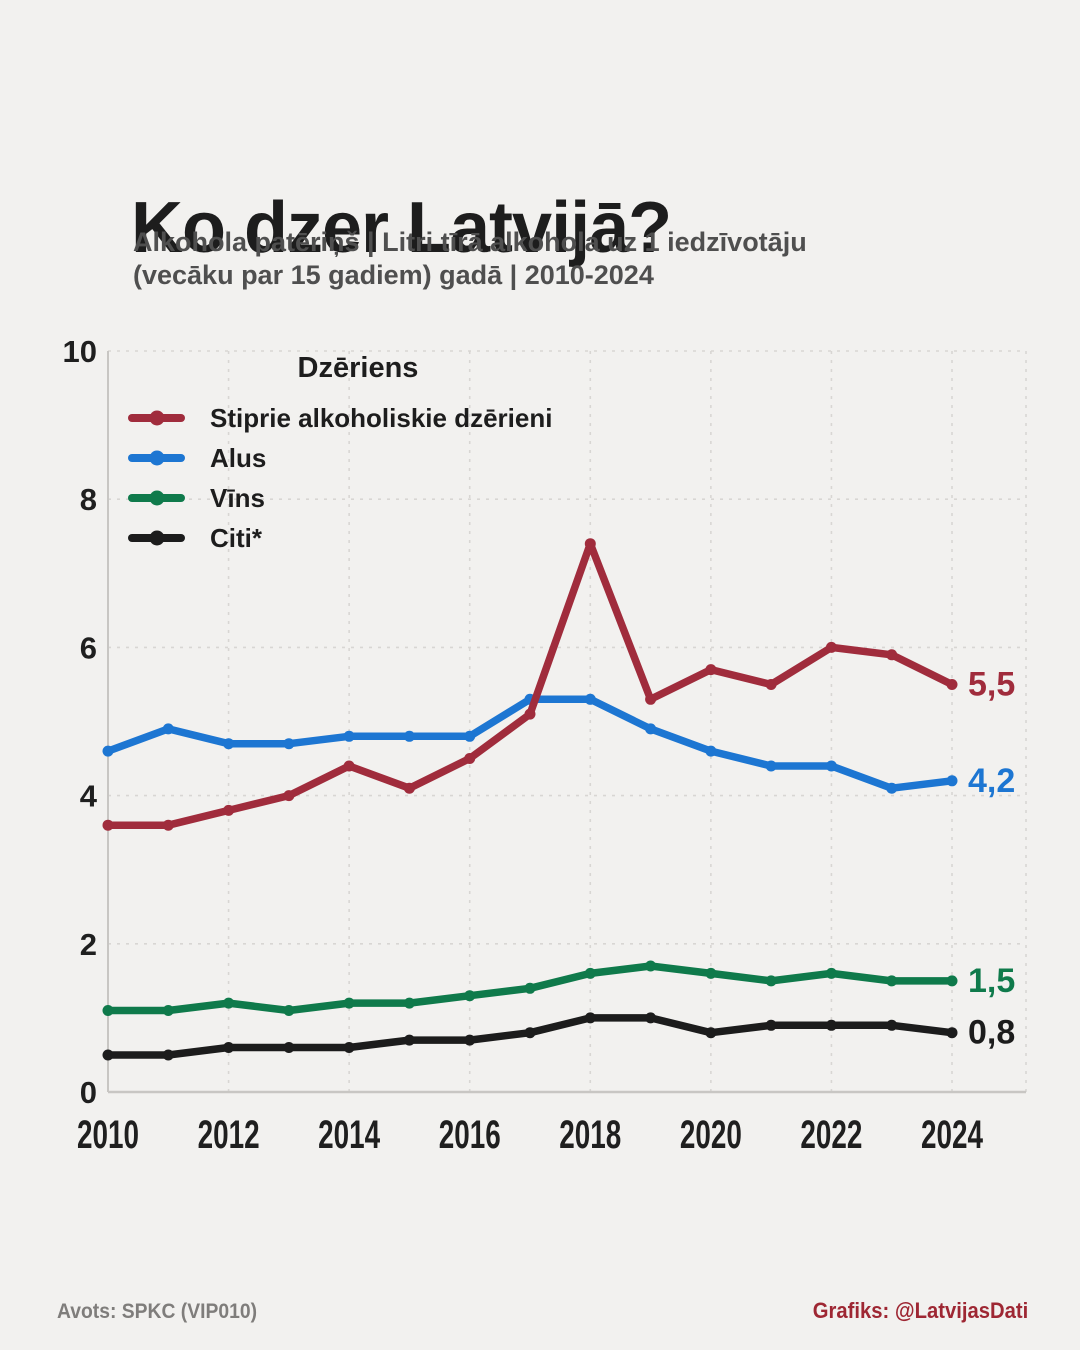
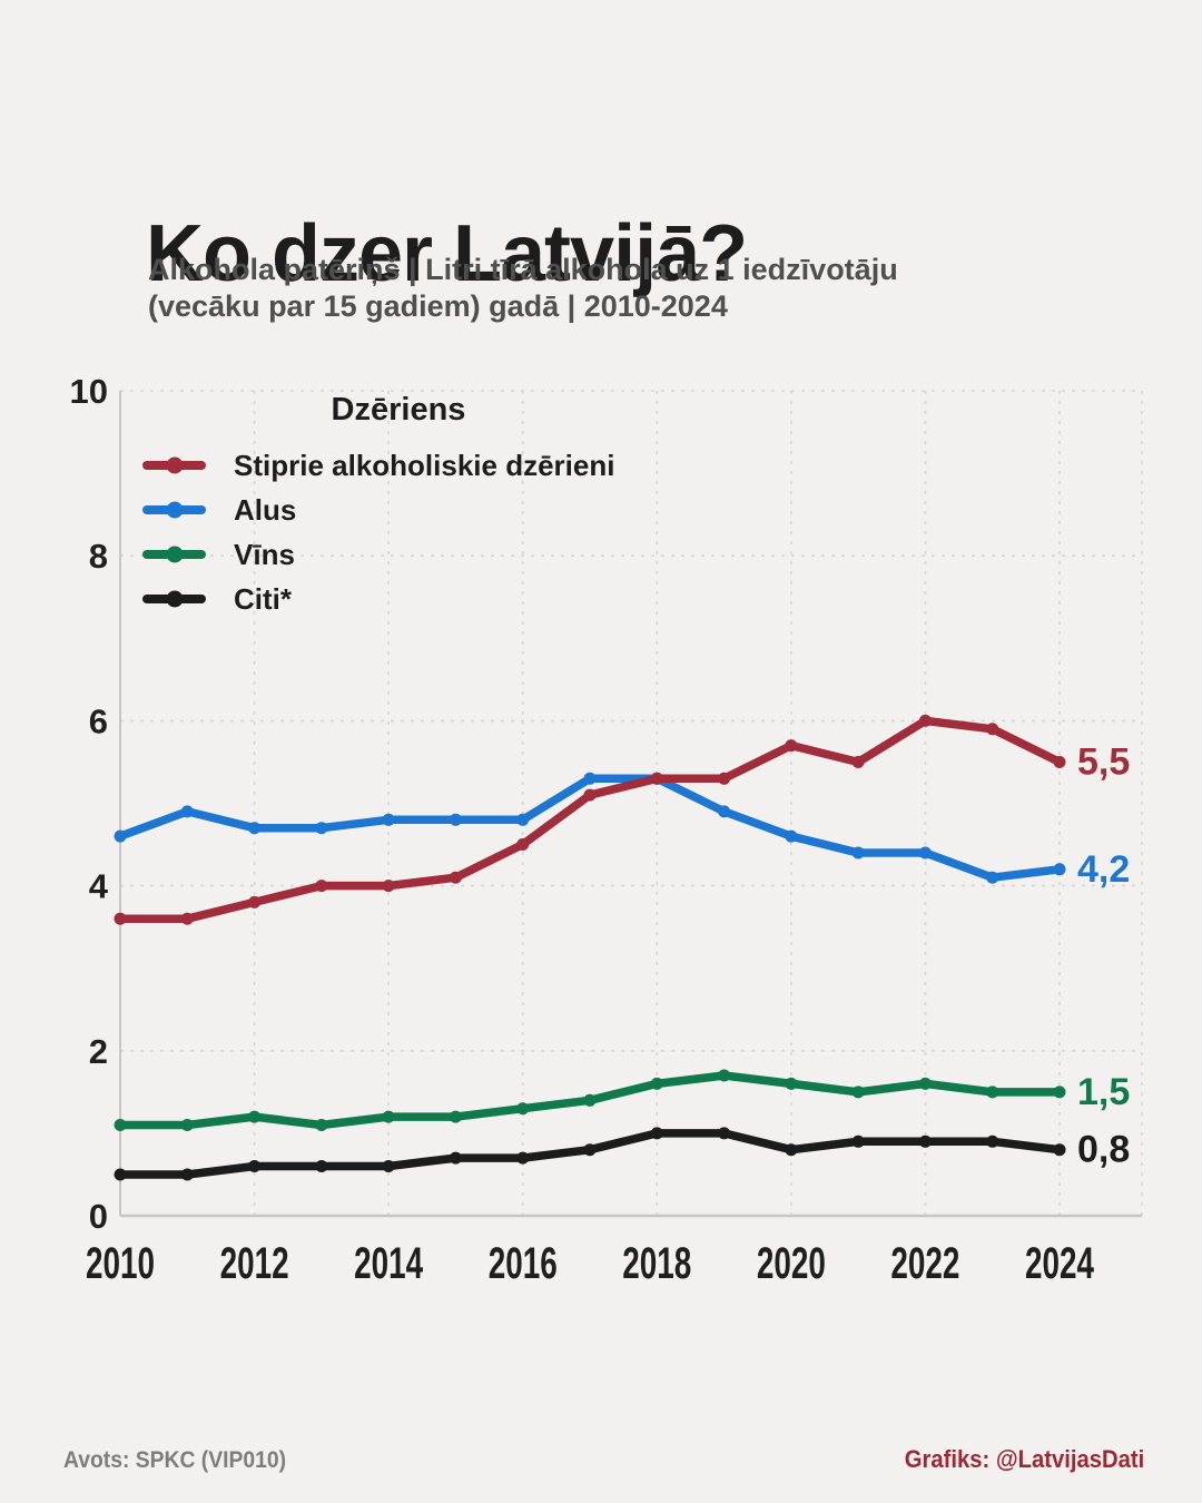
Stiprie alkoholiskie dzērieni/2014: 4.4 -> 4.0
Stiprie alkoholiskie dzērieni/2018: 7.4 -> 5.3
